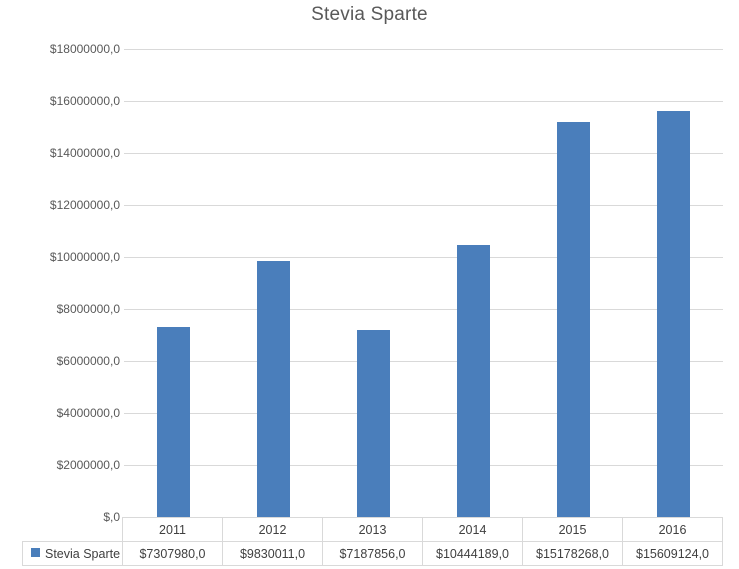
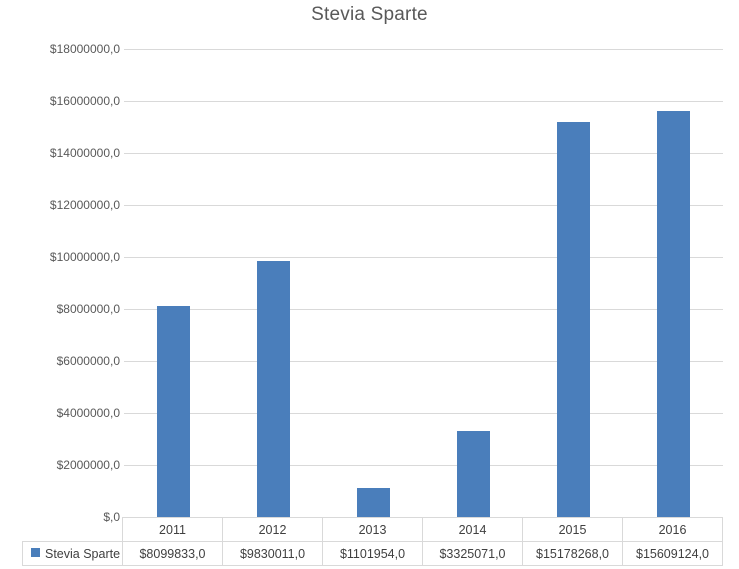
2011: $7307980,0 -> $8099833,0
2013: $7187856,0 -> $1101954,0
2014: $10444189,0 -> $3325071,0
